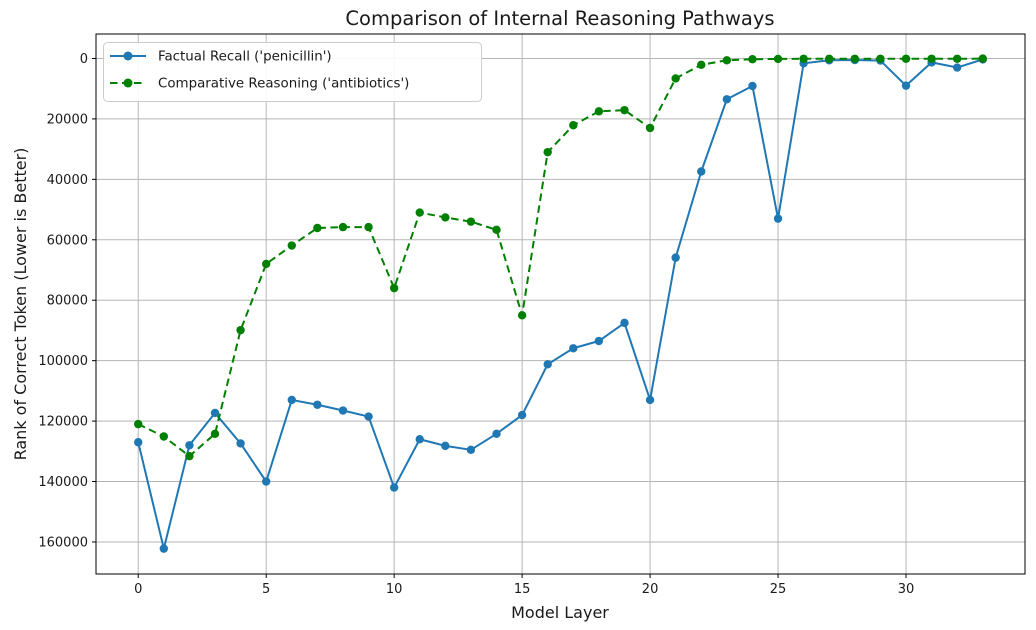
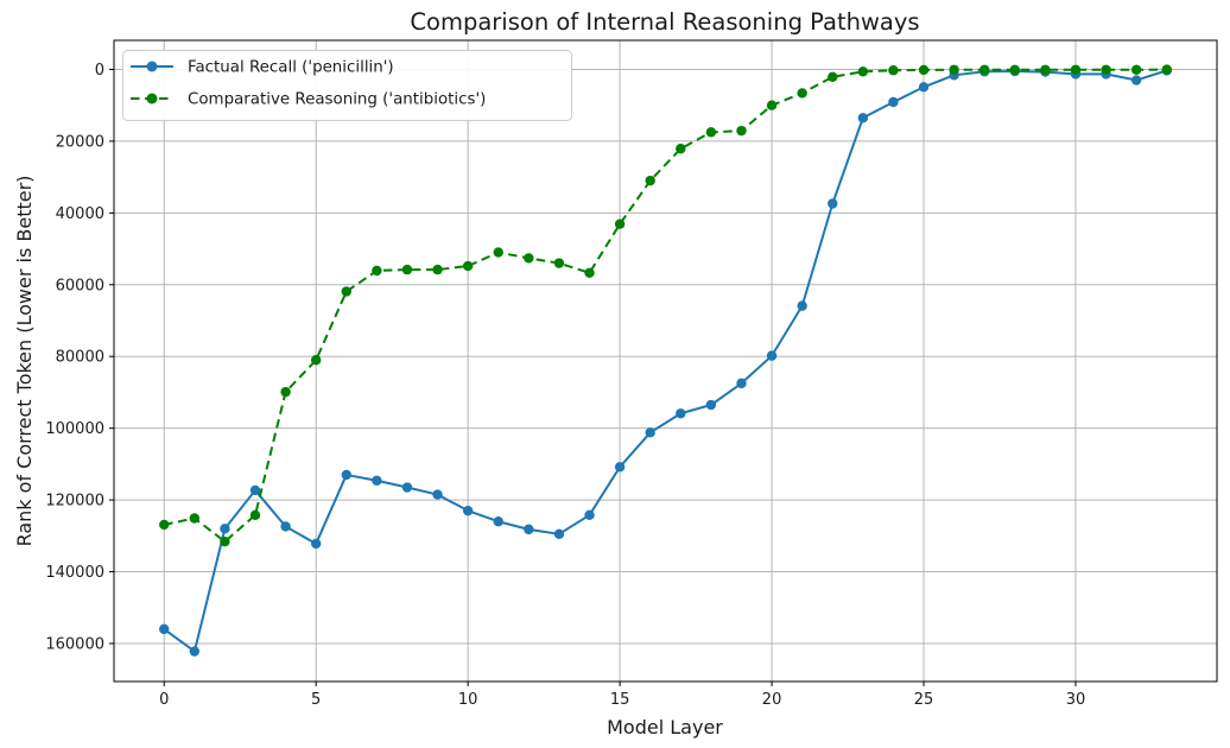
Factual Recall ('penicillin')/0: 127000 -> 156000
Comparative Reasoning ('antibiotics')/0: 121000 -> 127000
Factual Recall ('penicillin')/5: 140000 -> 132000
Comparative Reasoning ('antibiotics')/5: 68000 -> 81000
Factual Recall ('penicillin')/10: 142000 -> 123000
Comparative Reasoning ('antibiotics')/10: 76000 -> 55000
Factual Recall ('penicillin')/15: 118000 -> 111000
Comparative Reasoning ('antibiotics')/15: 85000 -> 43000
Factual Recall ('penicillin')/20: 113000 -> 80000
Comparative Reasoning ('antibiotics')/20: 23000 -> 10000
Factual Recall ('penicillin')/25: 53000 -> 5000
Factual Recall ('penicillin')/30: 9000 -> 1000
